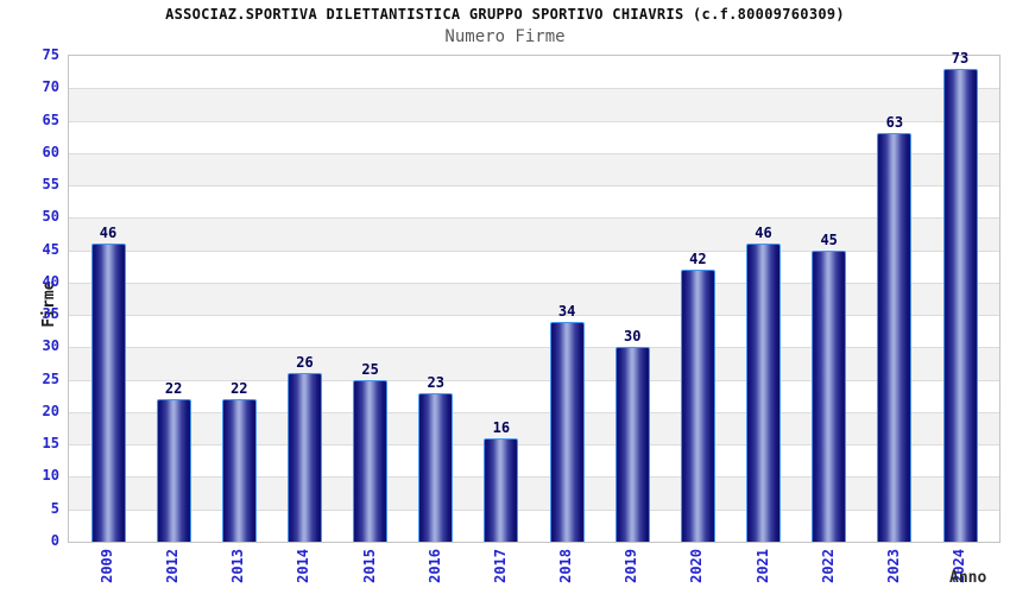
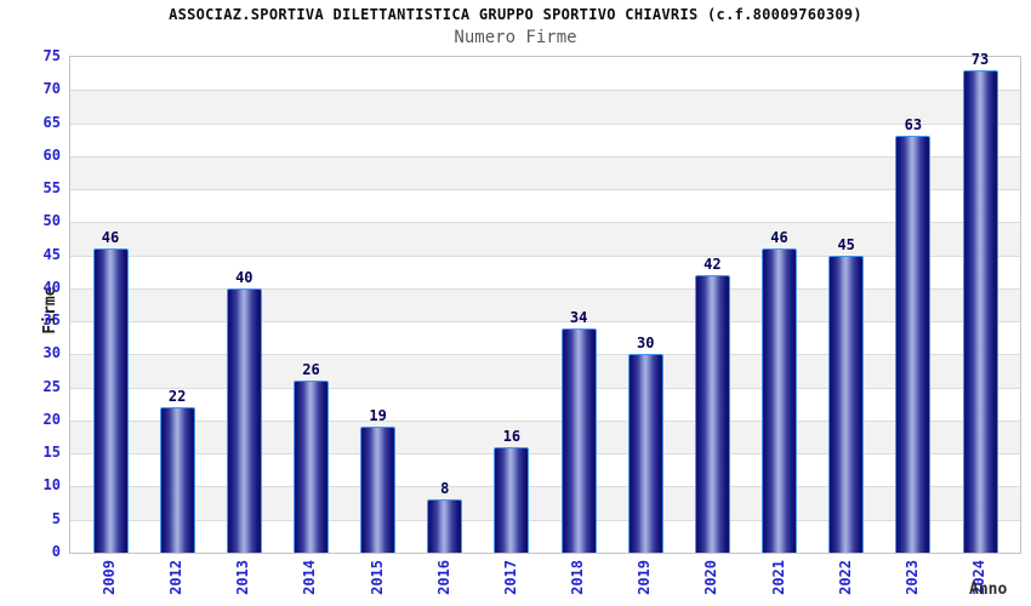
2013: 22 -> 40
2015: 25 -> 19
2016: 23 -> 8
